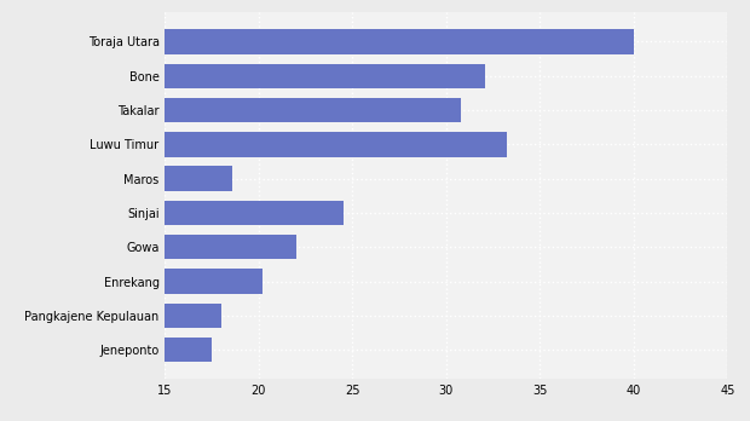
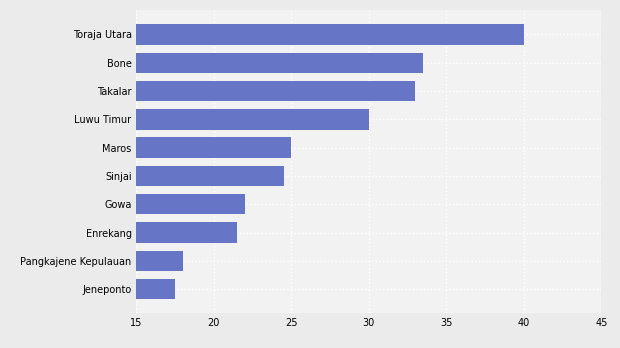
Bone: 32.1 -> 33.5
Takalar: 30.8 -> 33.0
Luwu Timur: 33.2 -> 30.0
Maros: 18.6 -> 25.0
Enrekang: 20.2 -> 21.5
